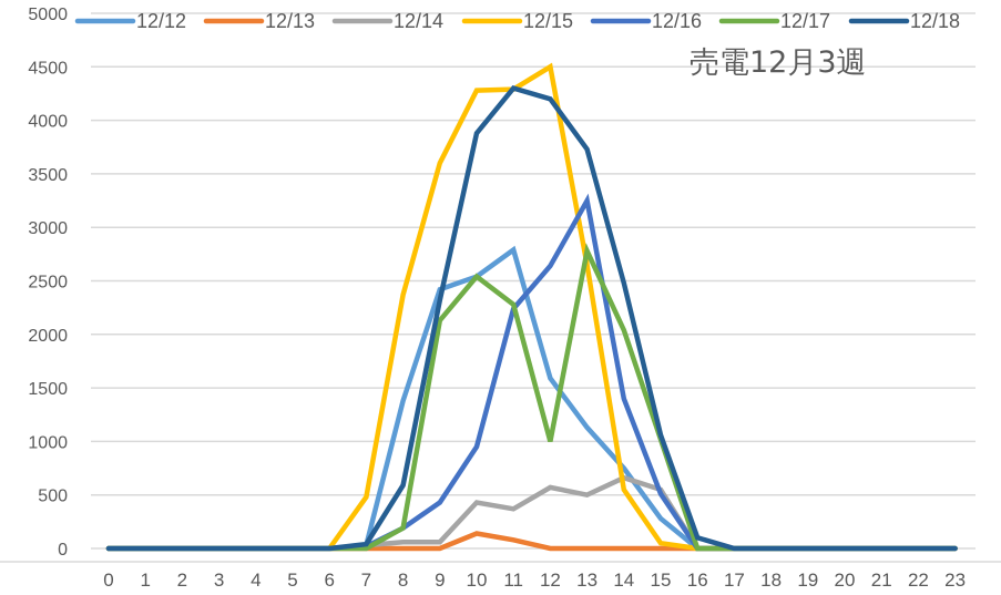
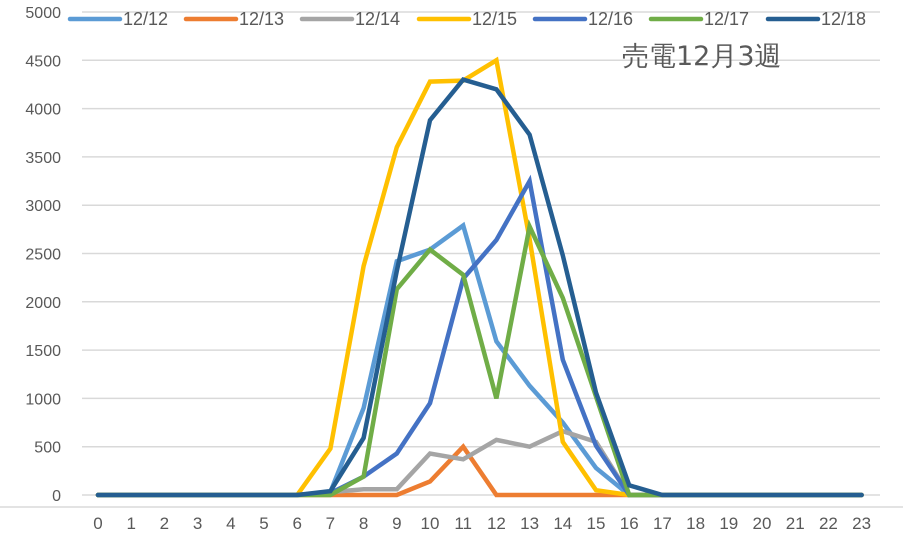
12/12/8: 1400 -> 900
12/13/11: 100 -> 500
